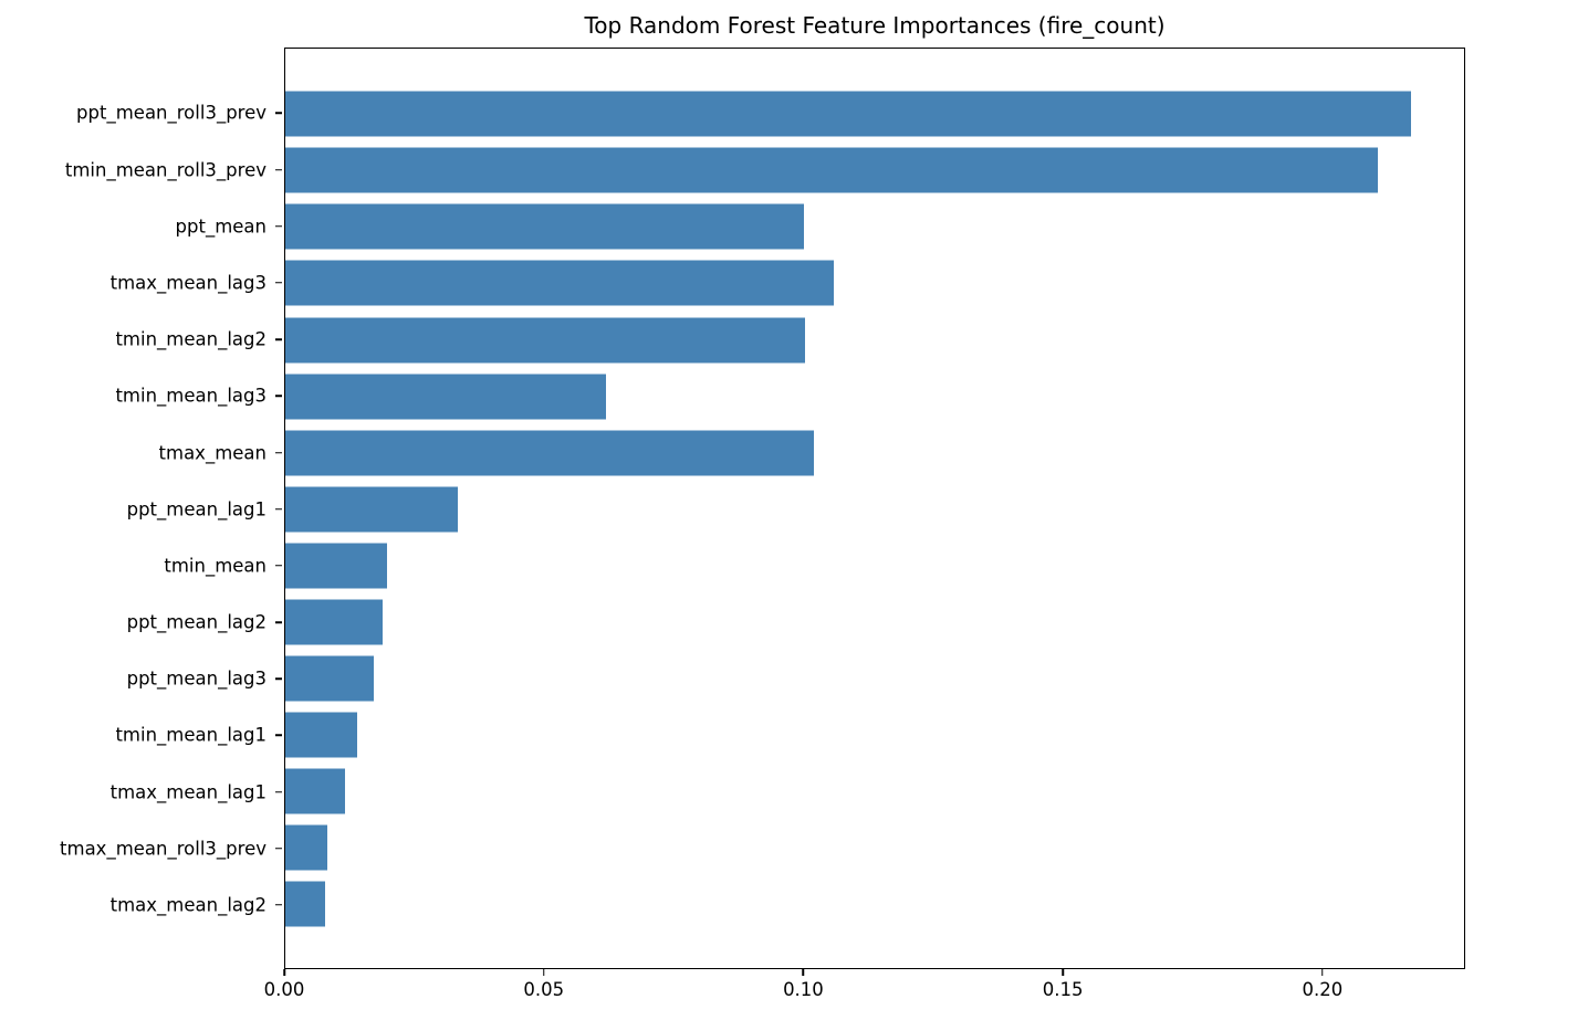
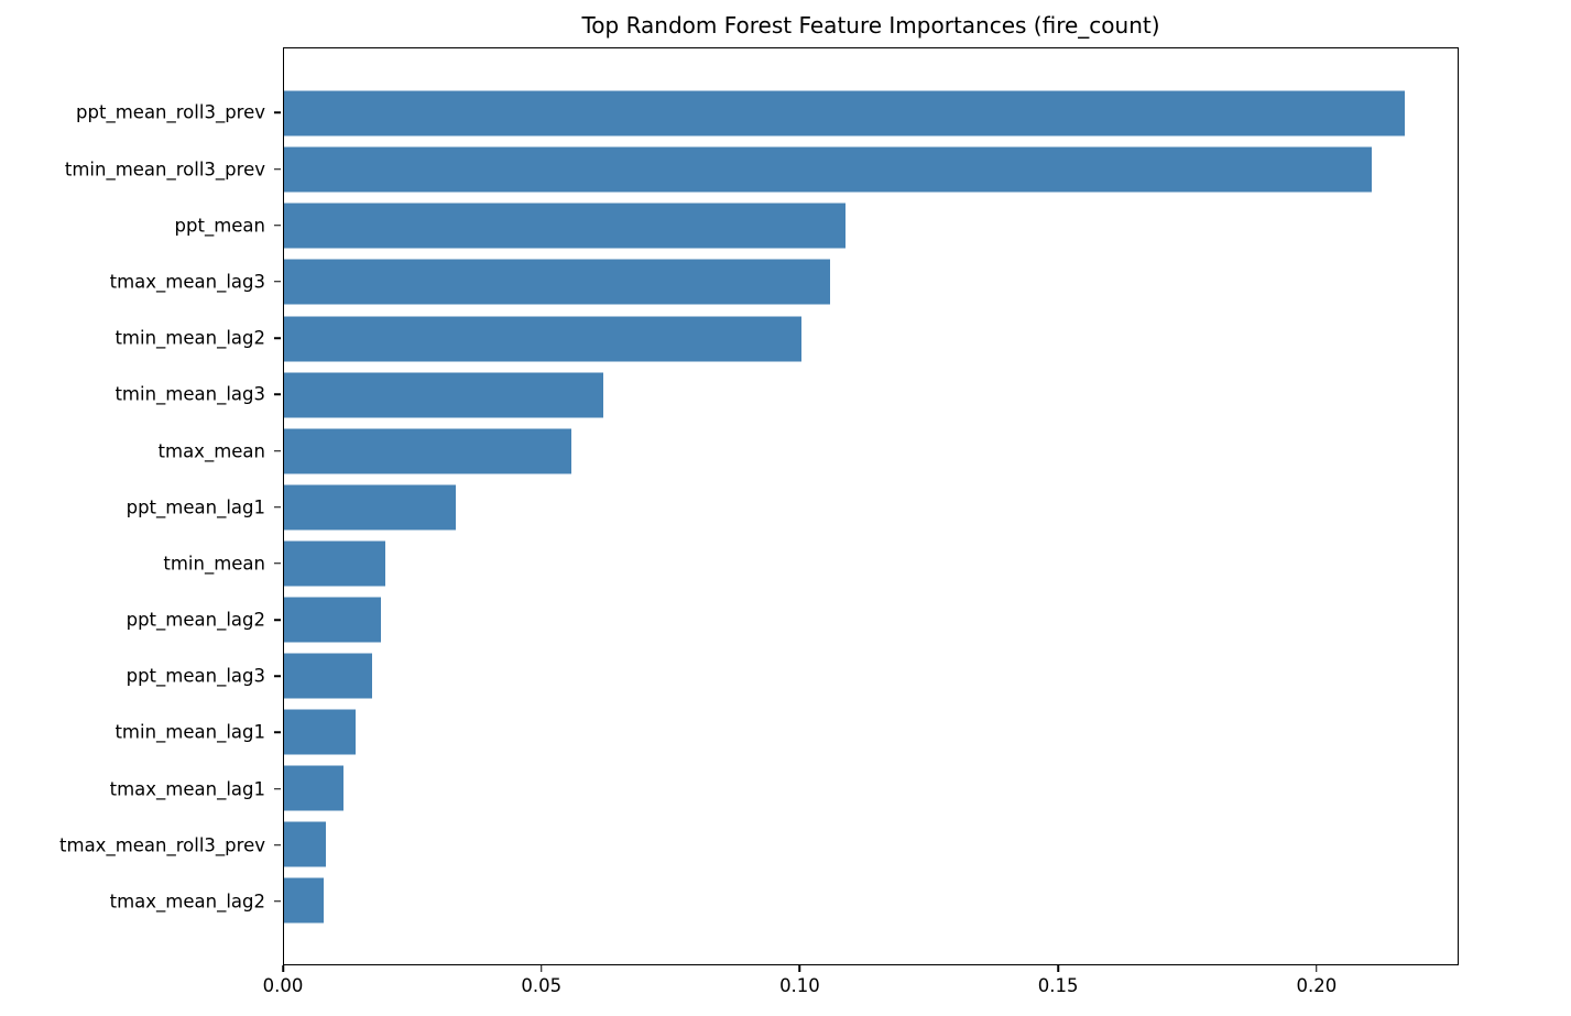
ppt_mean: 0.100 -> 0.109
tmax_mean: 0.102 -> 0.056
